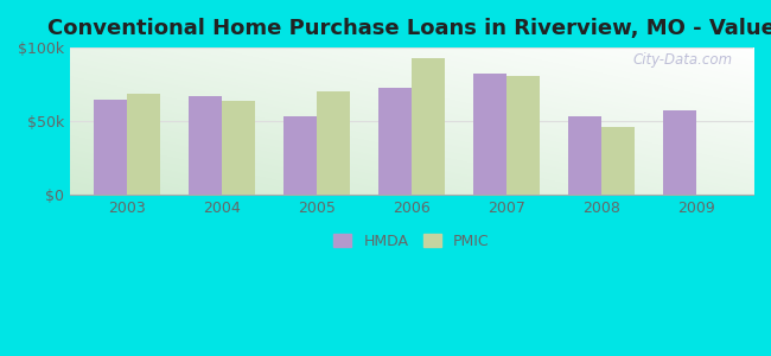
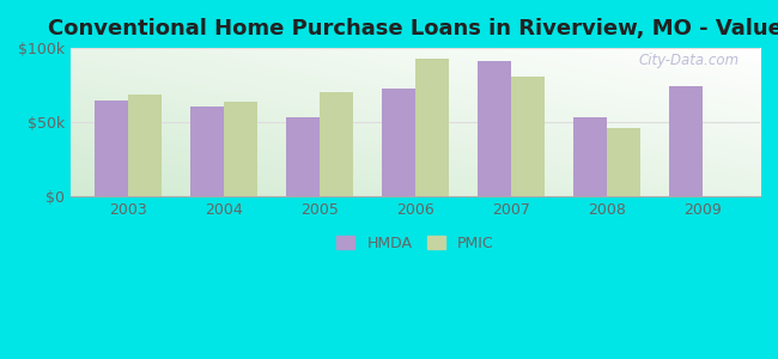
HMDA/2004: $67k -> $61k
HMDA/2007: $82k -> $91k
HMDA/2009: $57k -> $74k
